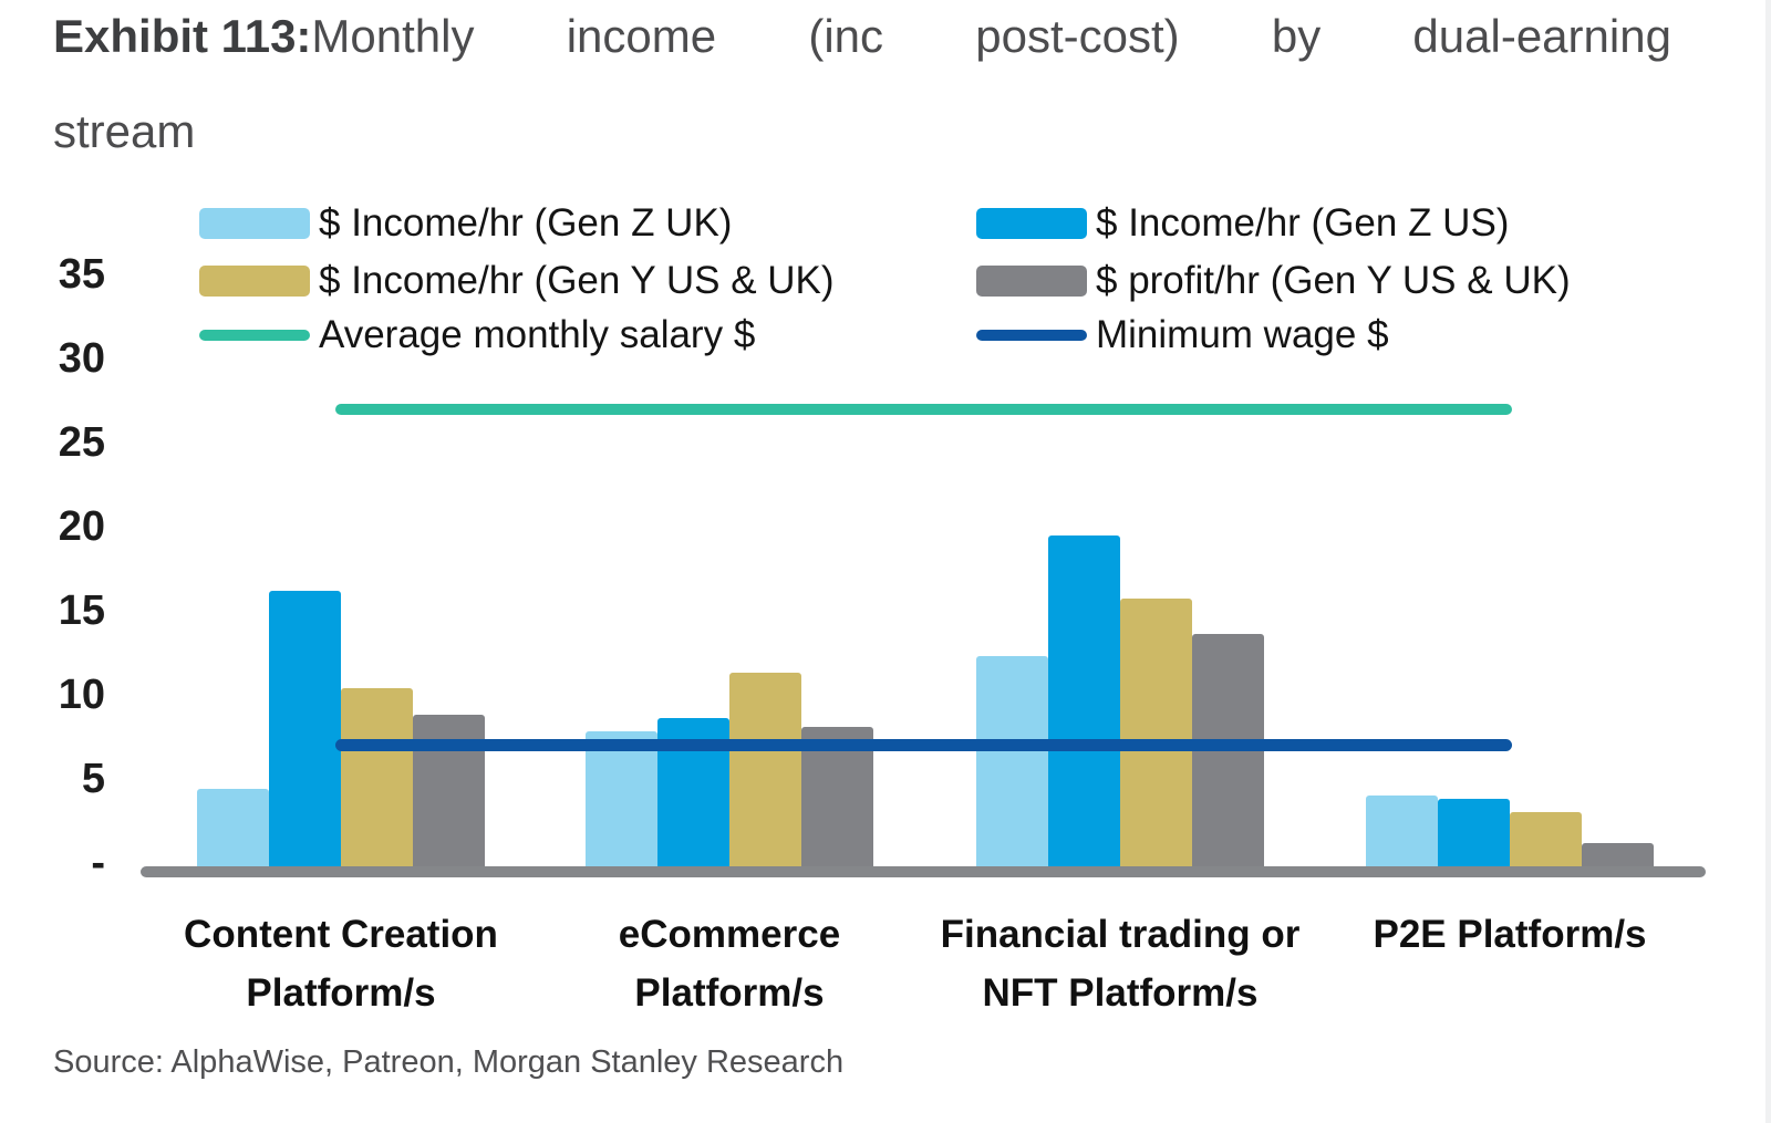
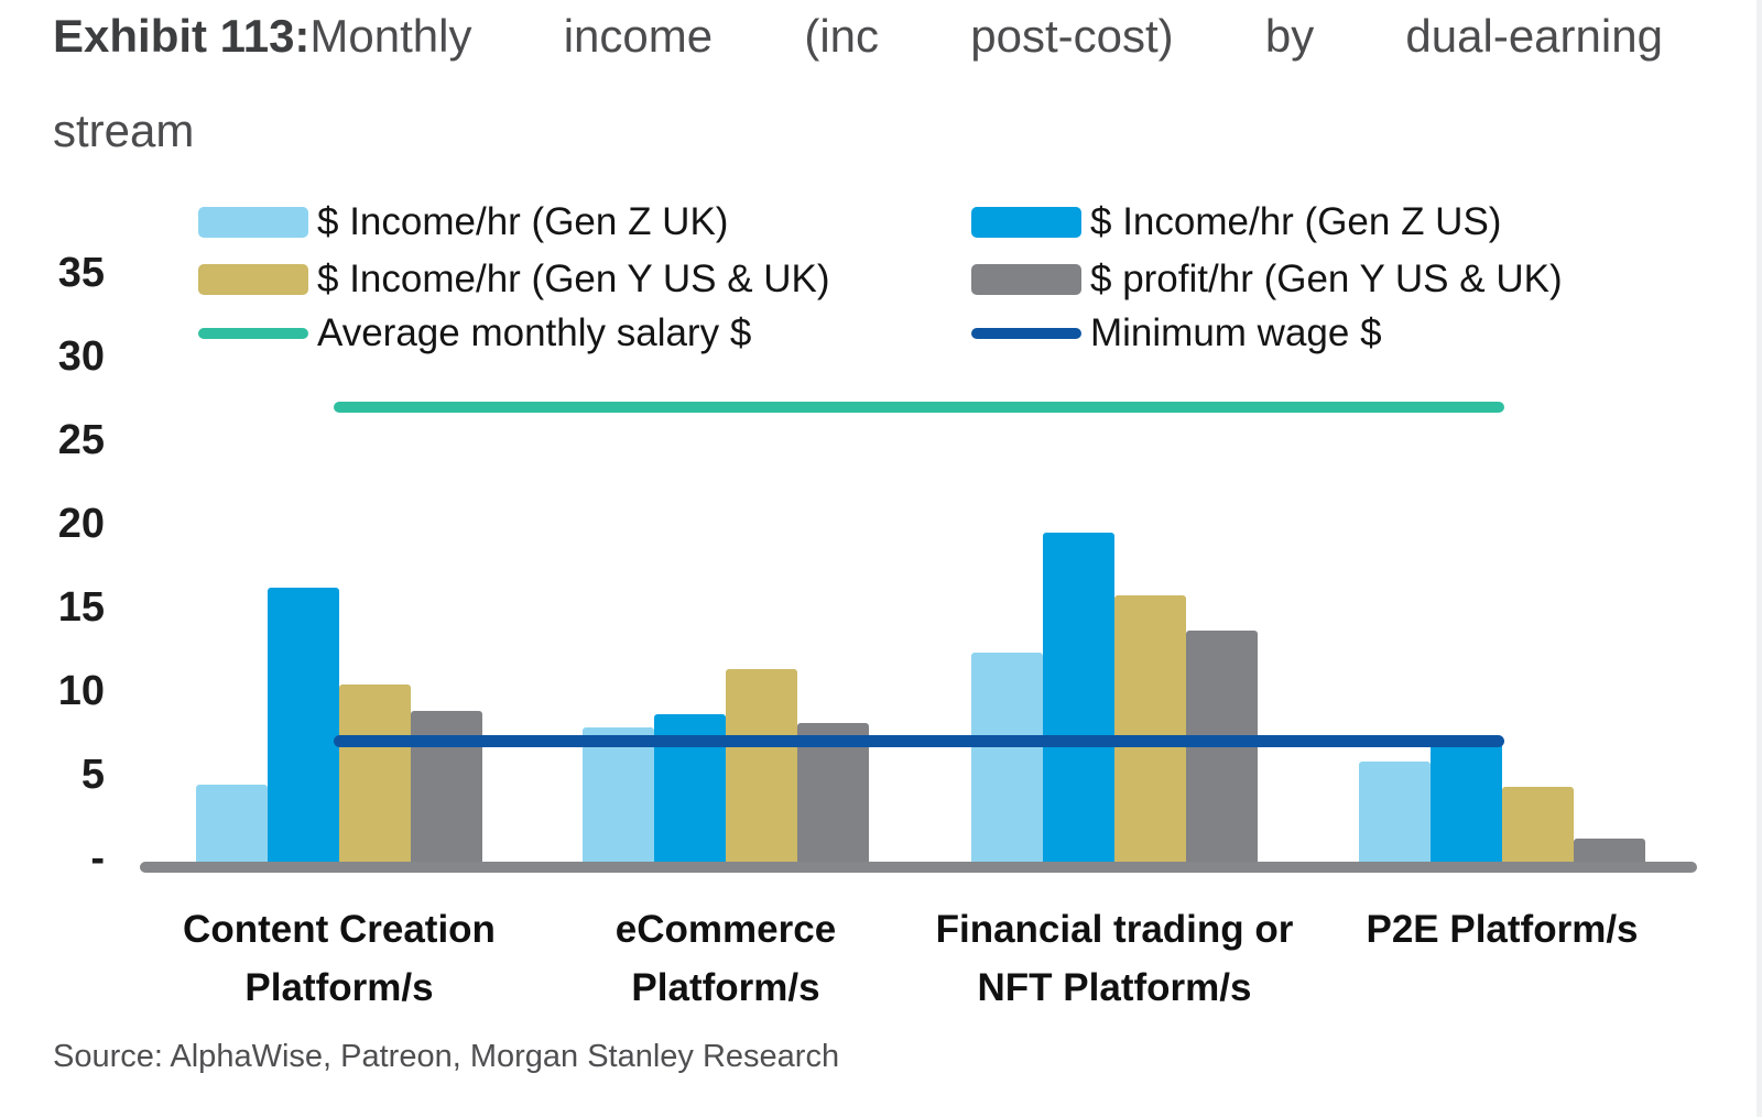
$ Income/hr (Gen Z UK)/P2E Platform/s: 4.0 -> 5.8
$ Income/hr (Gen Z US)/P2E Platform/s: 3.8 -> 7.1
$ Income/hr (Gen Y US & UK)/P2E Platform/s: 3.0 -> 4.3
